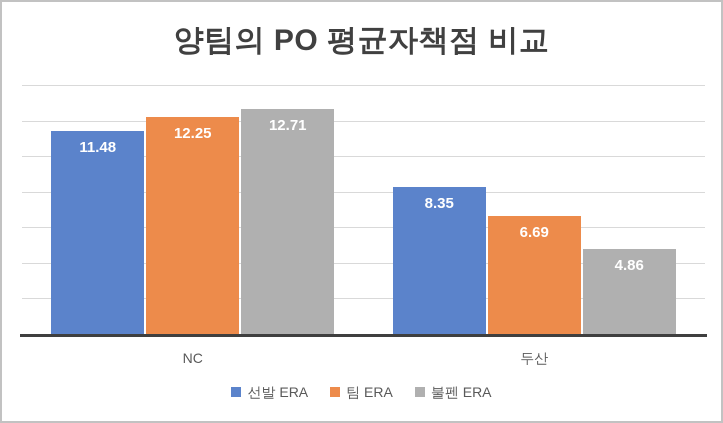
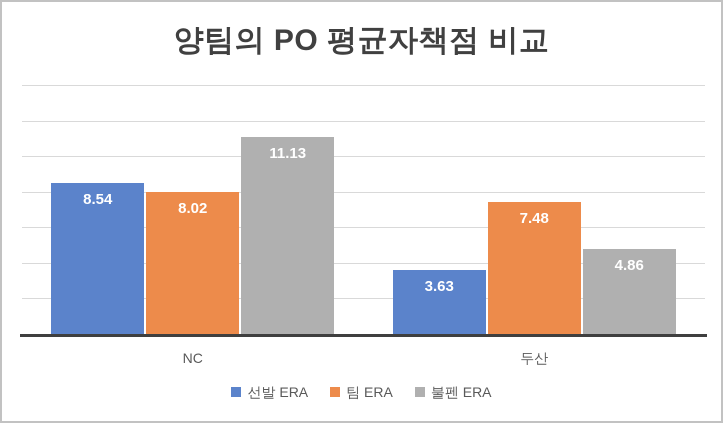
선발 ERA/NC: 11.48 -> 8.54
팀 ERA/NC: 12.25 -> 8.02
불펜 ERA/NC: 12.71 -> 11.13
선발 ERA/두산: 8.35 -> 3.63
팀 ERA/두산: 6.69 -> 7.48
